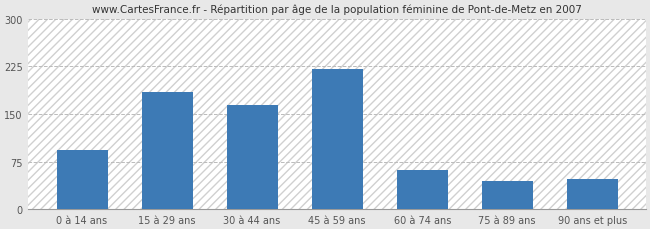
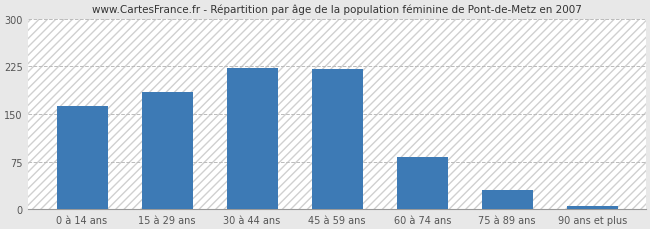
0 à 14 ans: 94 -> 163
30 à 44 ans: 164 -> 222
60 à 74 ans: 62 -> 83
75 à 89 ans: 44 -> 30
90 ans et plus: 48 -> 5
